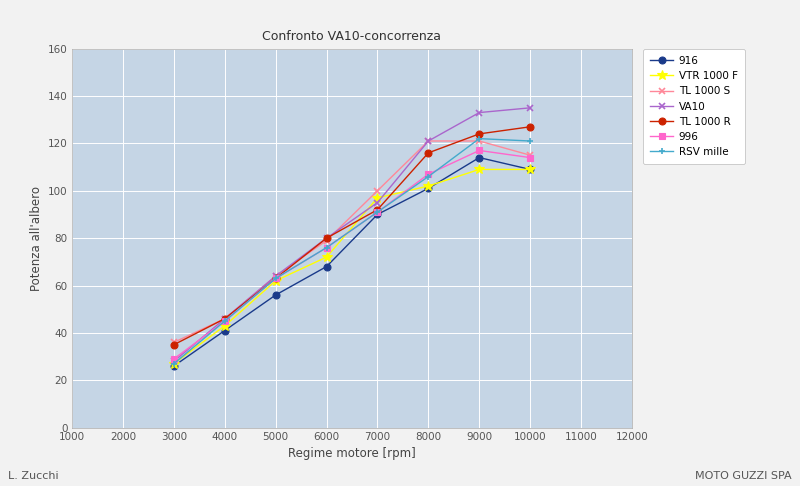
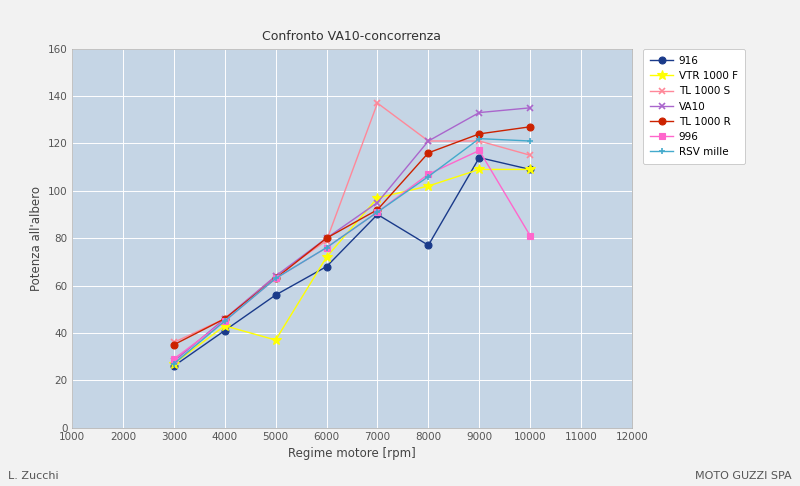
VTR 1000 F/5000: 62 -> 37
TL 1000 S/7000: 100 -> 137
916/8000: 101 -> 77
996/10000: 114 -> 81
